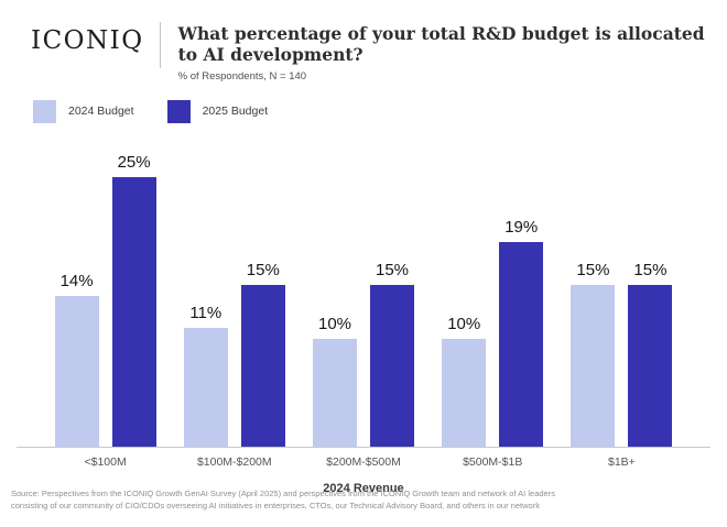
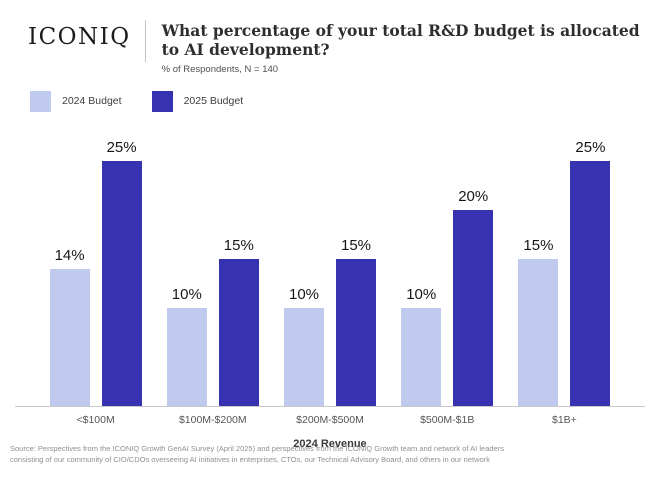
2024 Budget/$100M-$200M: 11% -> 10%
2025 Budget/$500M-$1B: 19% -> 20%
2025 Budget/$1B+: 15% -> 25%
